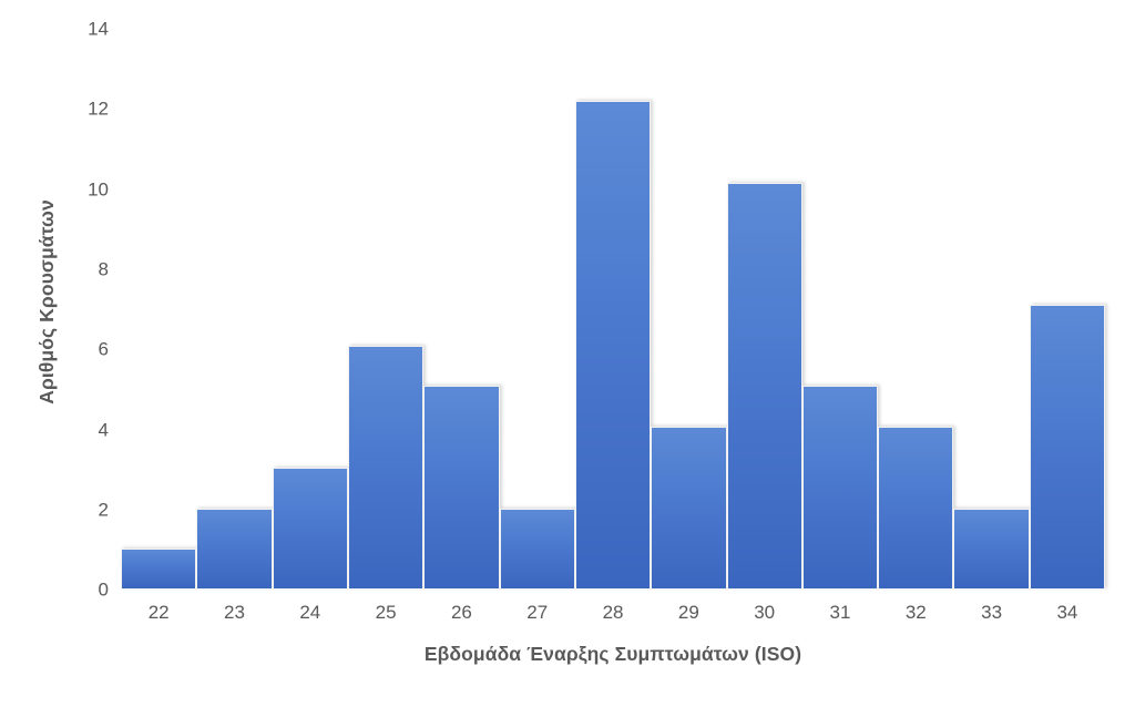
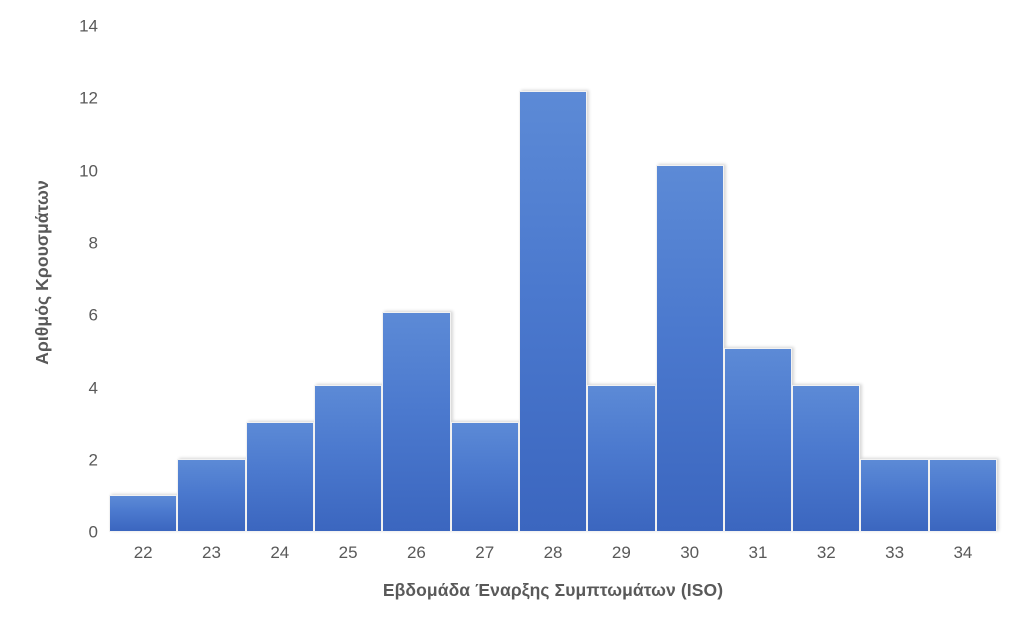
25: 6 -> 4
26: 5 -> 6
27: 2 -> 3
34: 7 -> 2
